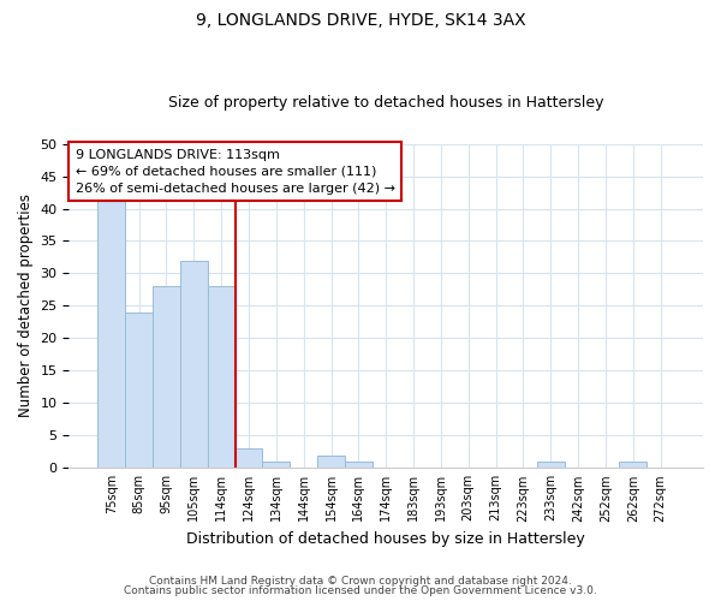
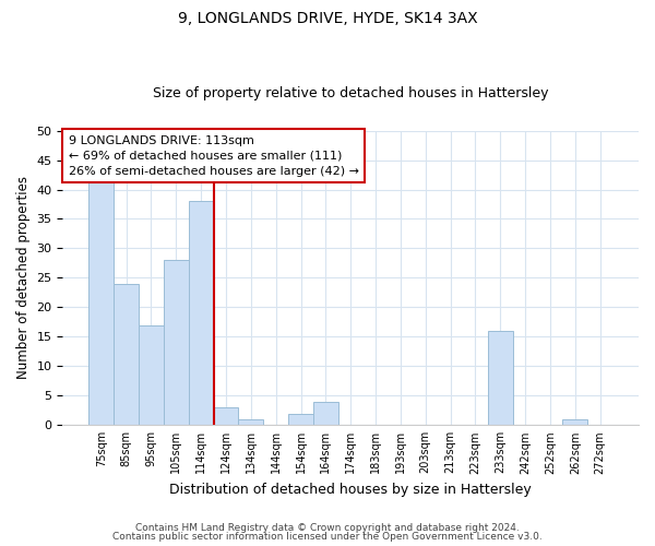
95sqm: 28 -> 17
105sqm: 32 -> 28
114sqm: 28 -> 38
164sqm: 1 -> 4
233sqm: 1 -> 16
